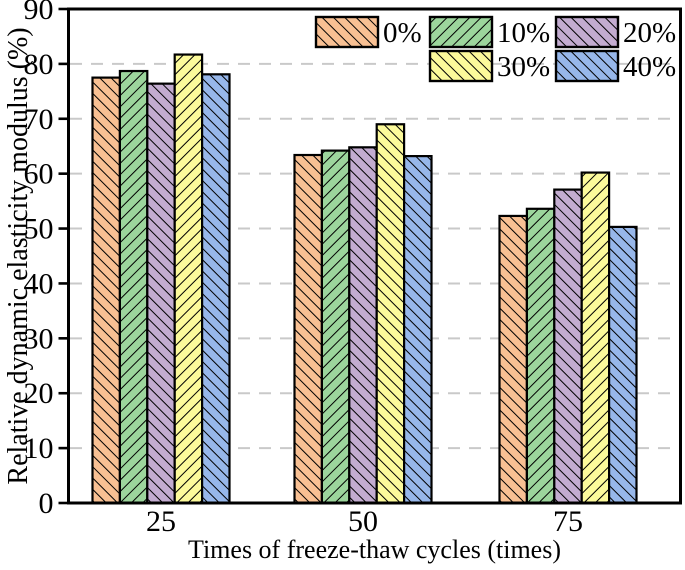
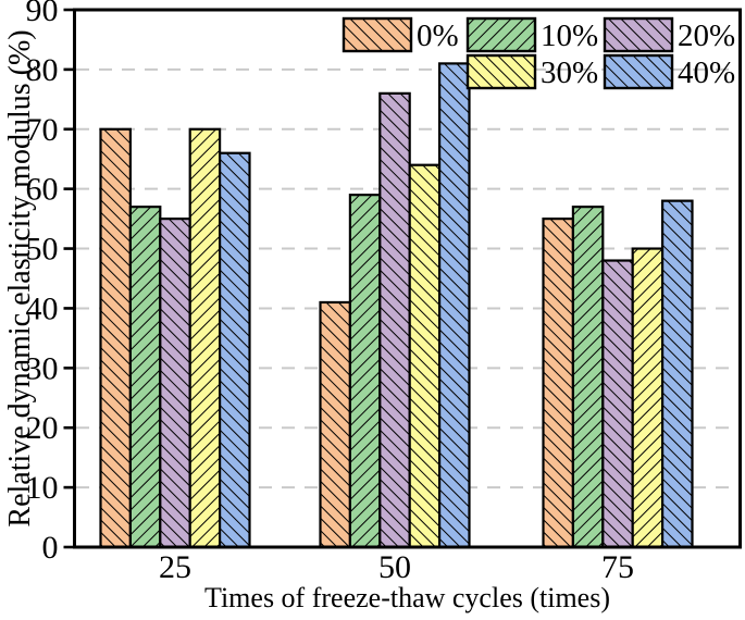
0%/25: 78 -> 70
10%/25: 79 -> 57
20%/25: 76 -> 55
30%/25: 82 -> 70
40%/25: 78 -> 66
0%/50: 63 -> 41
10%/50: 64 -> 59
20%/50: 65 -> 76
30%/50: 69 -> 64
40%/50: 63 -> 81
0%/75: 52 -> 55
10%/75: 54 -> 57
20%/75: 57 -> 48
30%/75: 60 -> 50
40%/75: 50 -> 58
